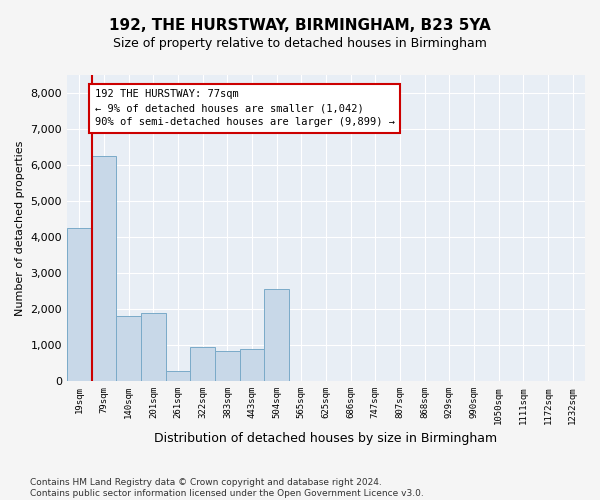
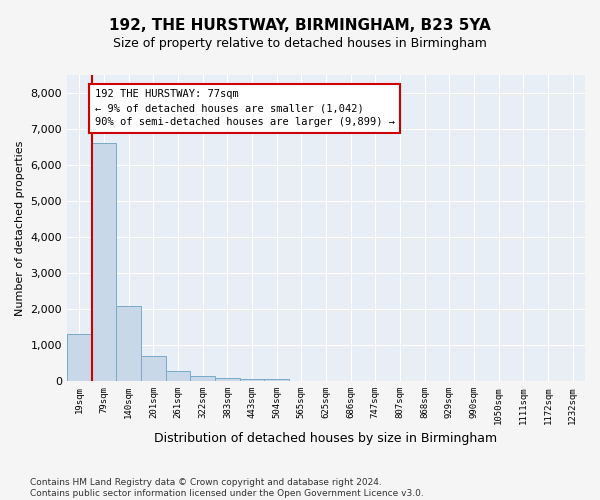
19sqm: 4,250 -> 1,300
79sqm: 6,250 -> 6,600
140sqm: 1,800 -> 2,080
201sqm: 1,900 -> 690
322sqm: 950 -> 150
383sqm: 850 -> 100
443sqm: 900 -> 60
504sqm: 2,550 -> 60
